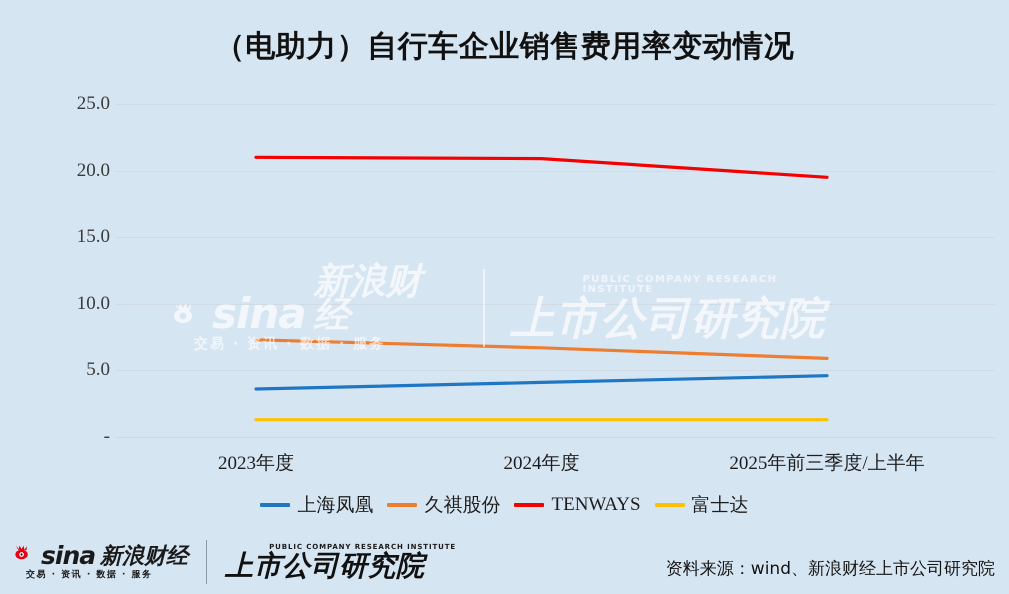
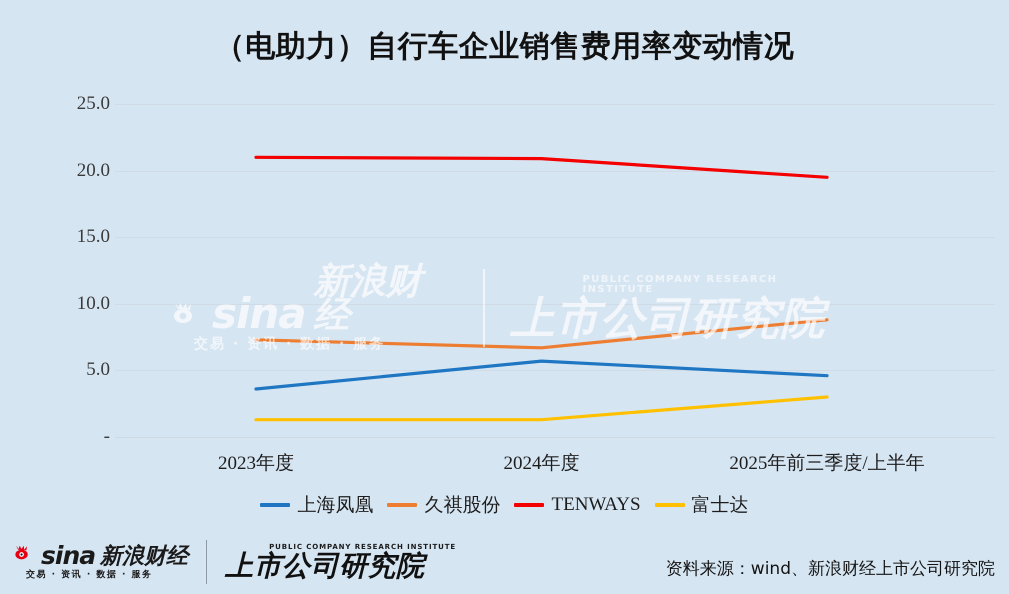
上海凤凰/2024年度: 4.1 -> 5.7
久祺股份/2025年前三季度/上半年: 5.9 -> 8.8
富士达/2025年前三季度/上半年: 1.3 -> 3.0
